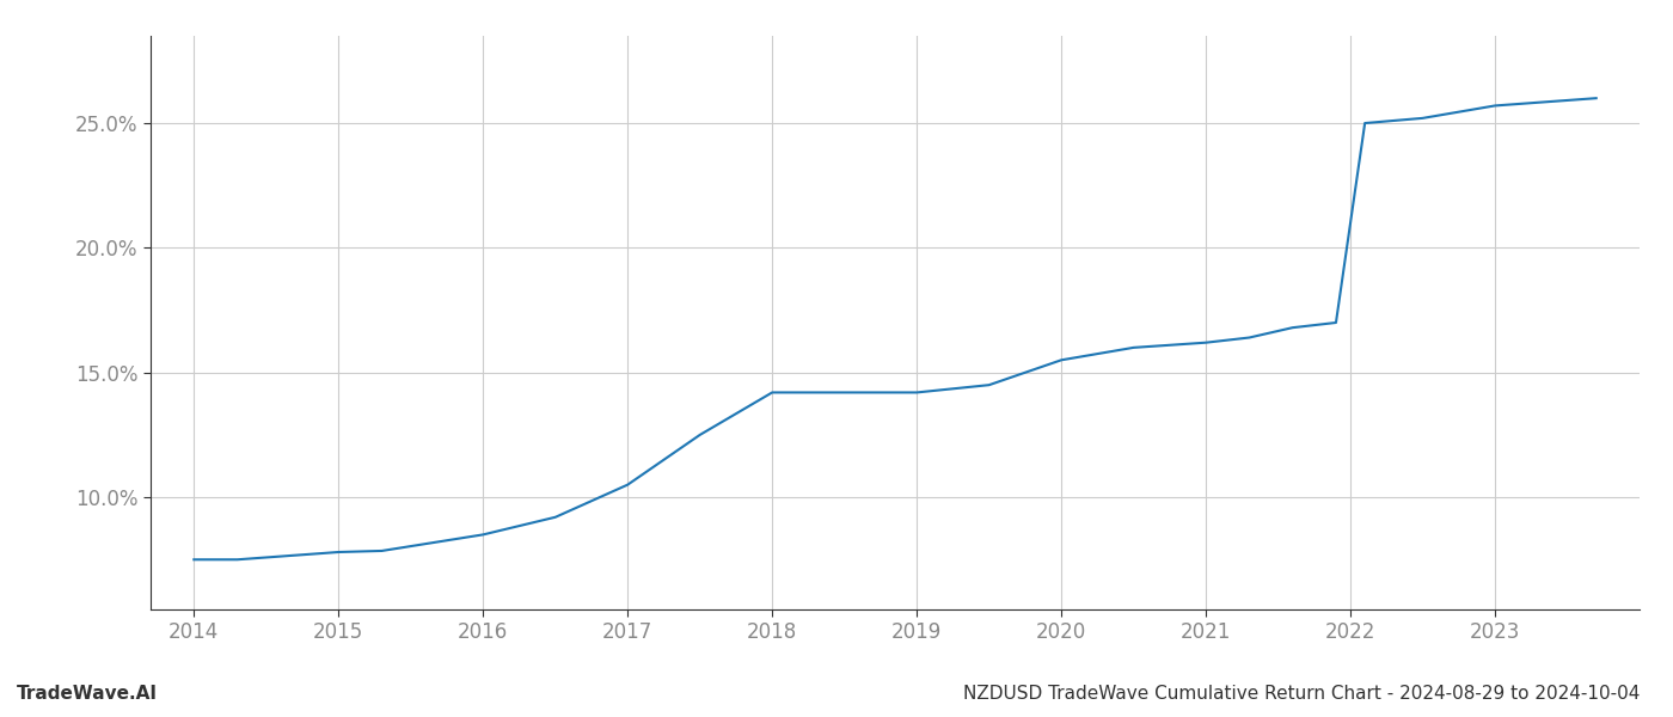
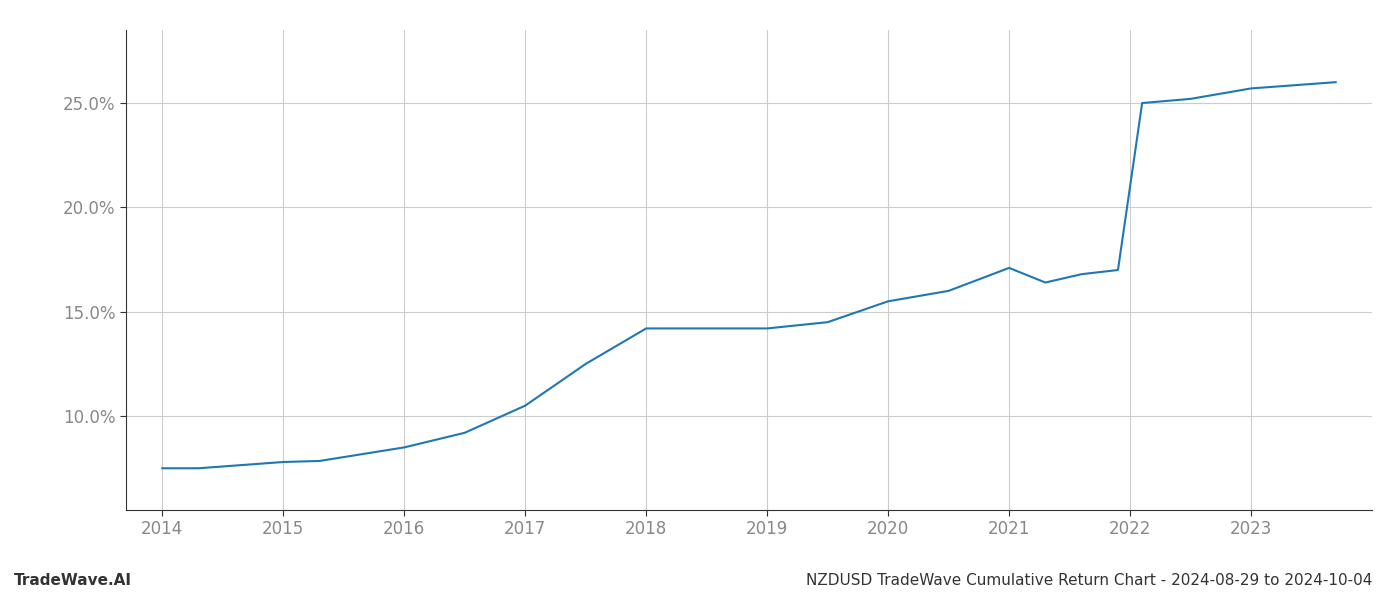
2021: 16.20% -> 17.10%
